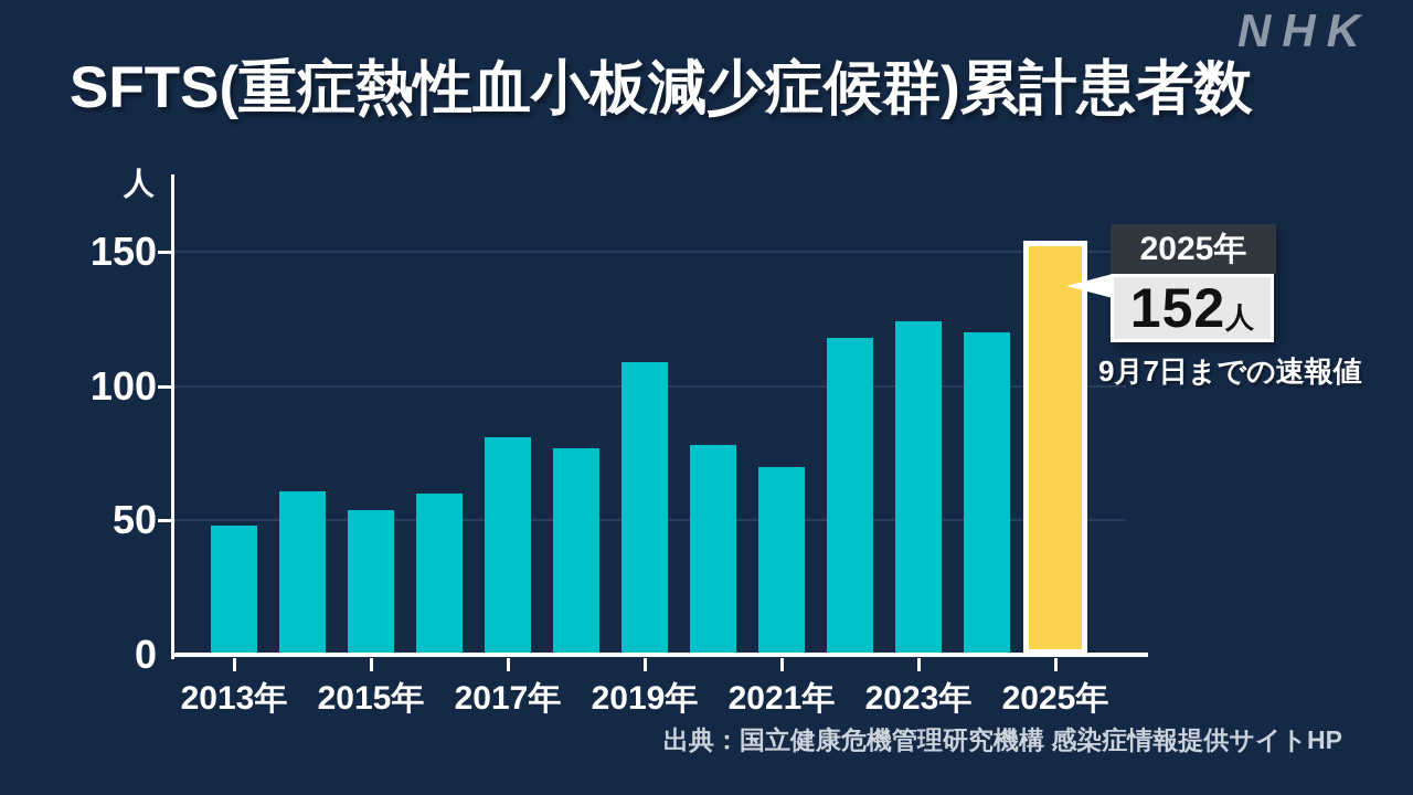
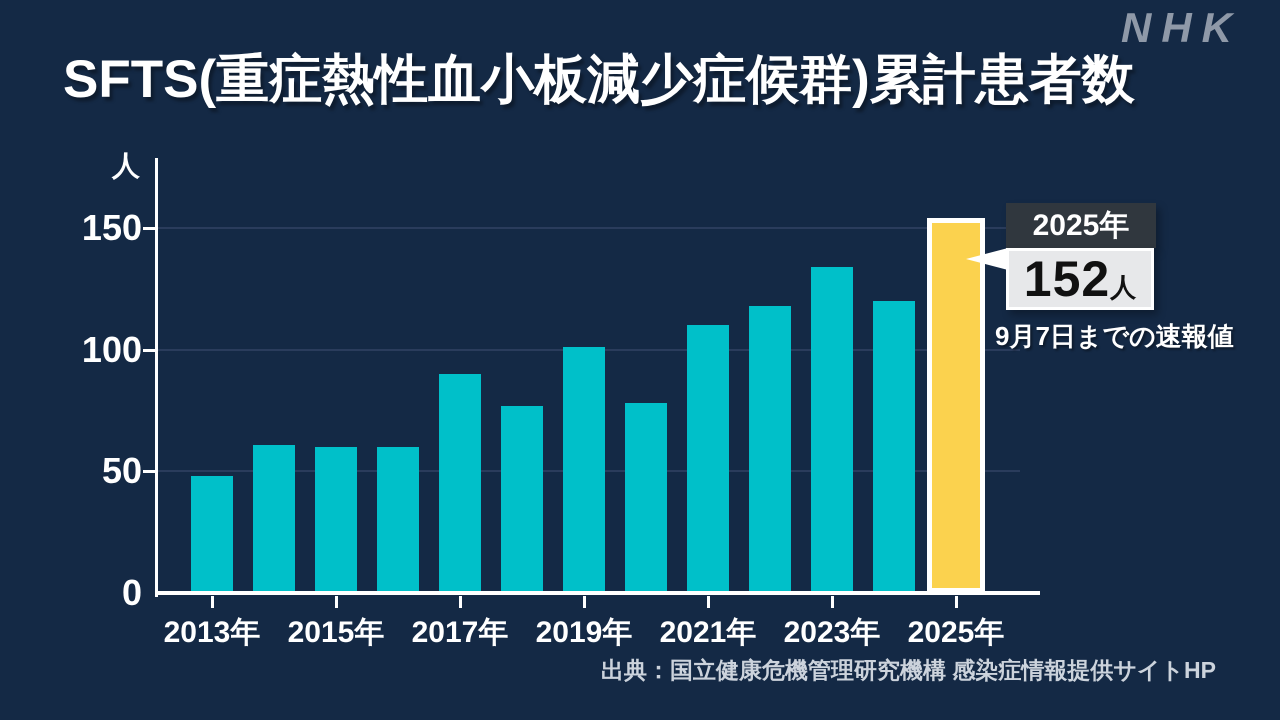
2015年: 54 -> 60
2017年: 81 -> 90
2019年: 109 -> 101
2021年: 70 -> 110
2023年: 124 -> 134
